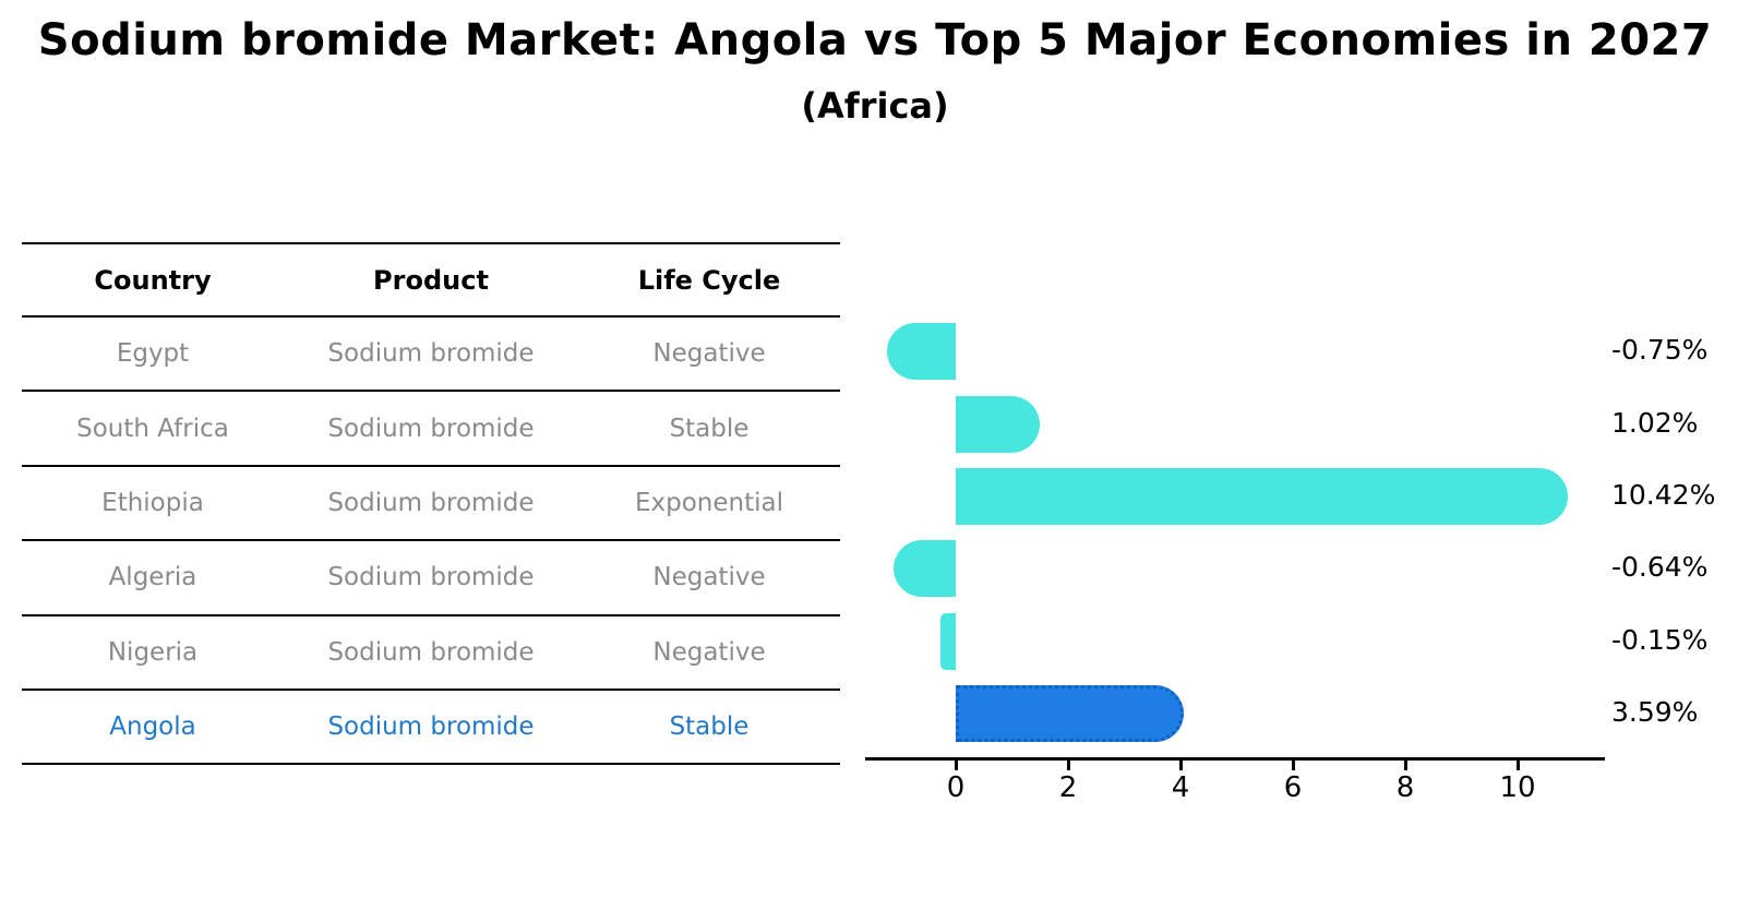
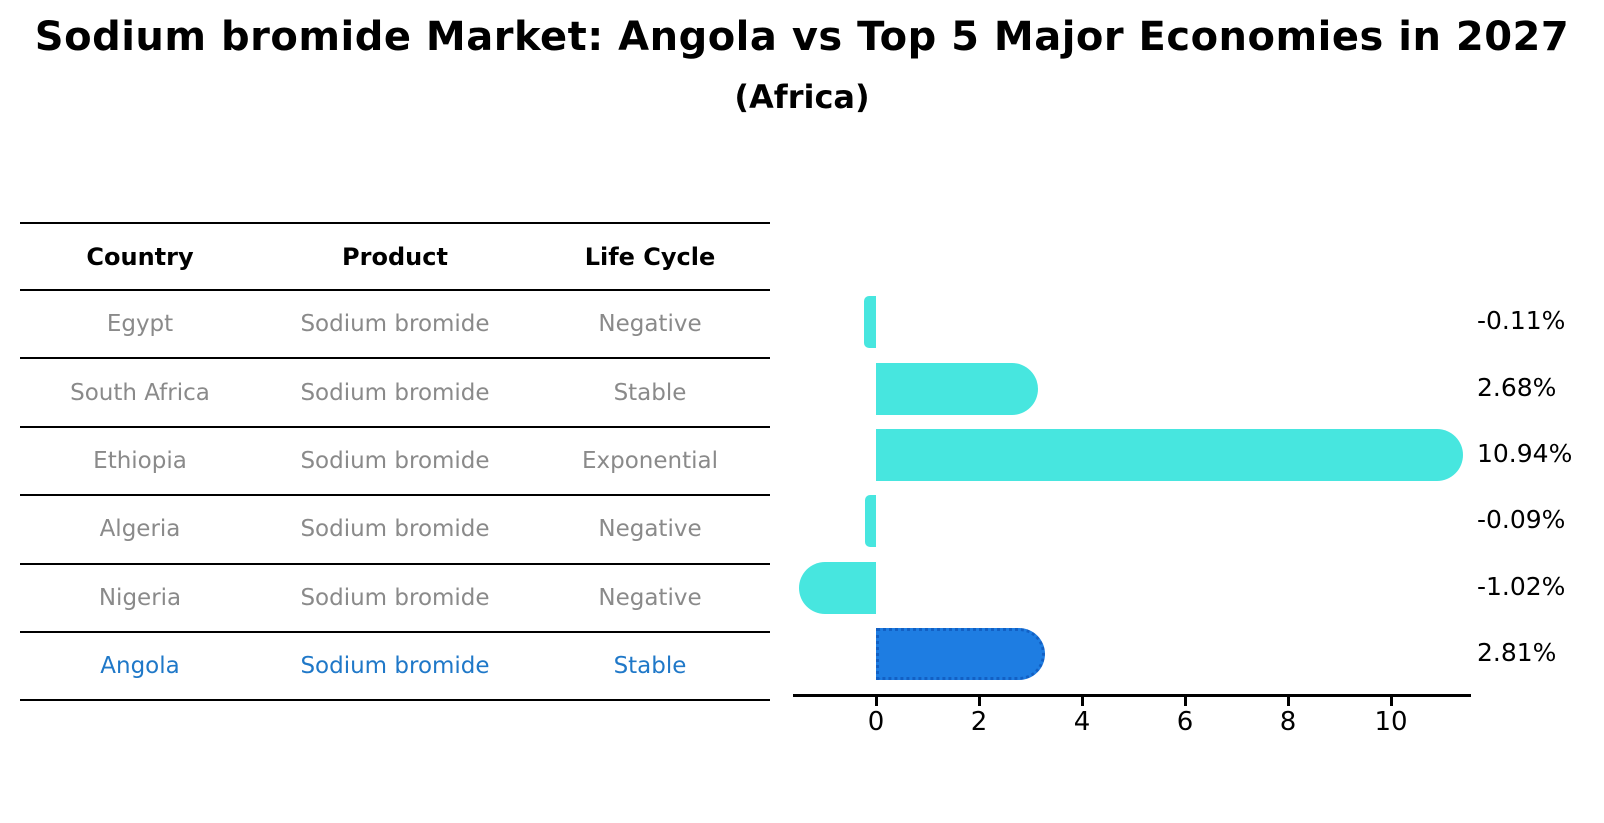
Egypt: -0.75% -> -0.11%
South Africa: 1.02% -> 2.68%
Ethiopia: 10.42% -> 10.94%
Algeria: -0.64% -> -0.09%
Nigeria: -0.15% -> -1.02%
Angola: 3.59% -> 2.81%
